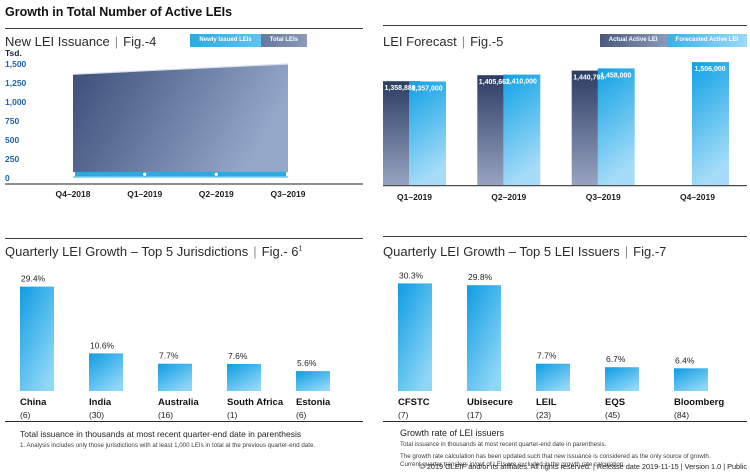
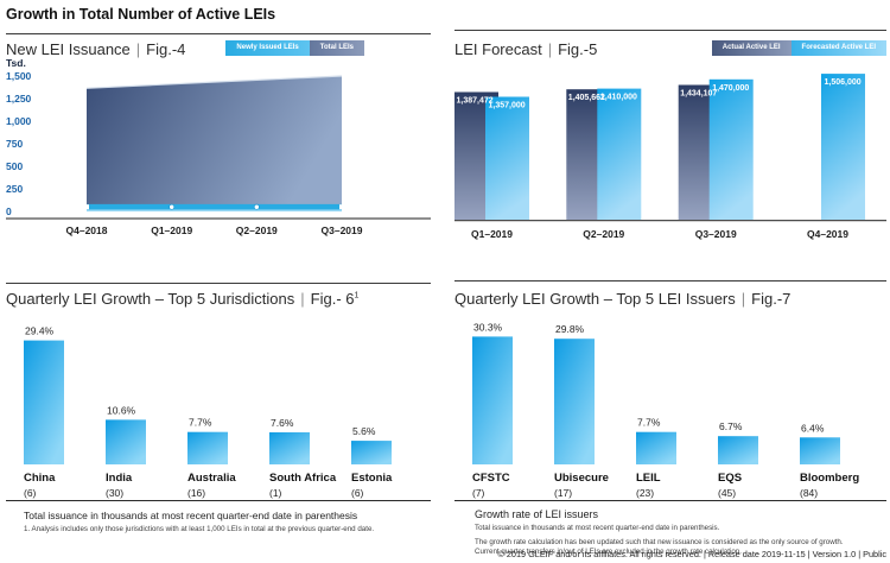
LEI Forecast | Fig.-5/Actual Active LEI/Q1–2019: 1,358,880 -> 1,387,472
LEI Forecast | Fig.-5/Actual Active LEI/Q3–2019: 1,440,795 -> 1,434,107
LEI Forecast | Fig.-5/Forecasted Active LEI/Q3–2019: 1,458,000 -> 1,470,000
